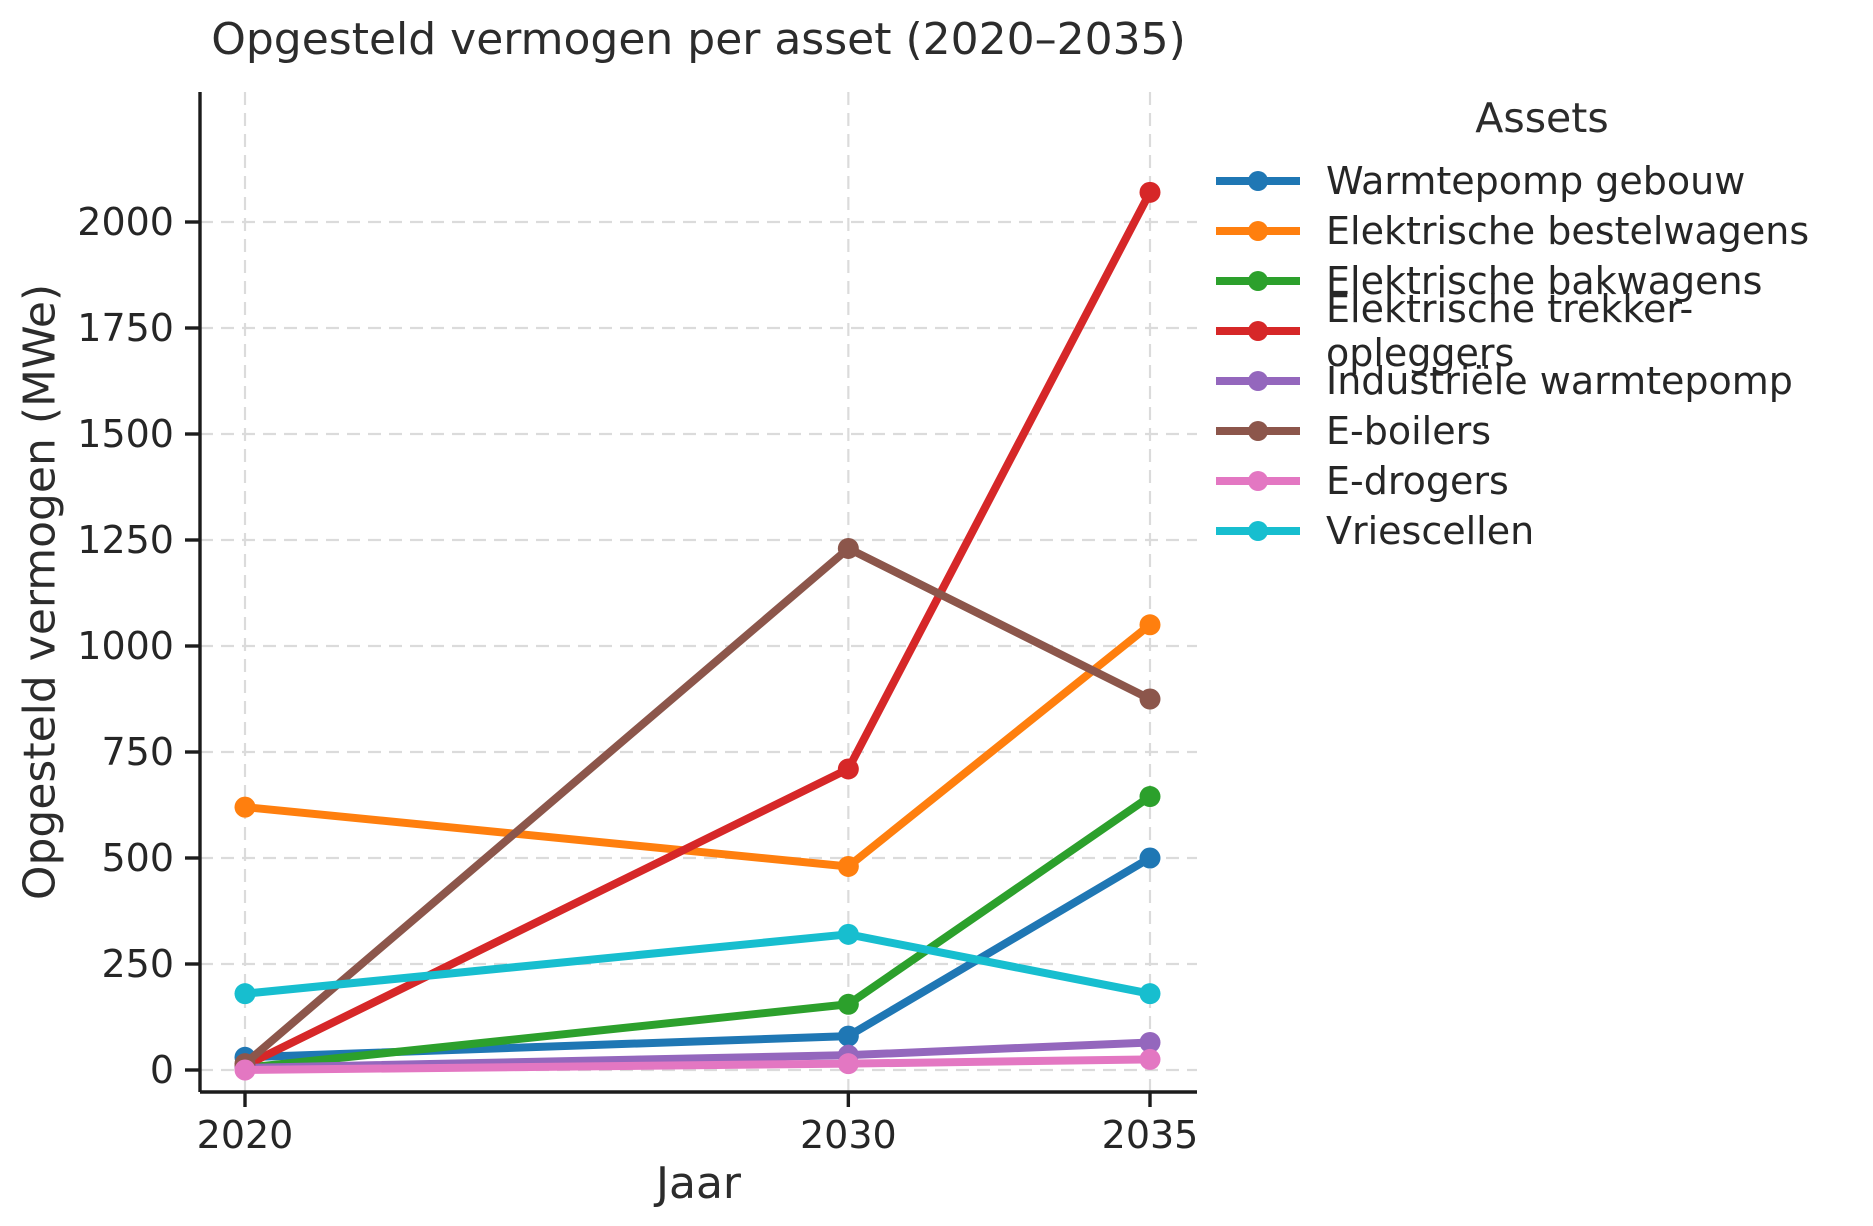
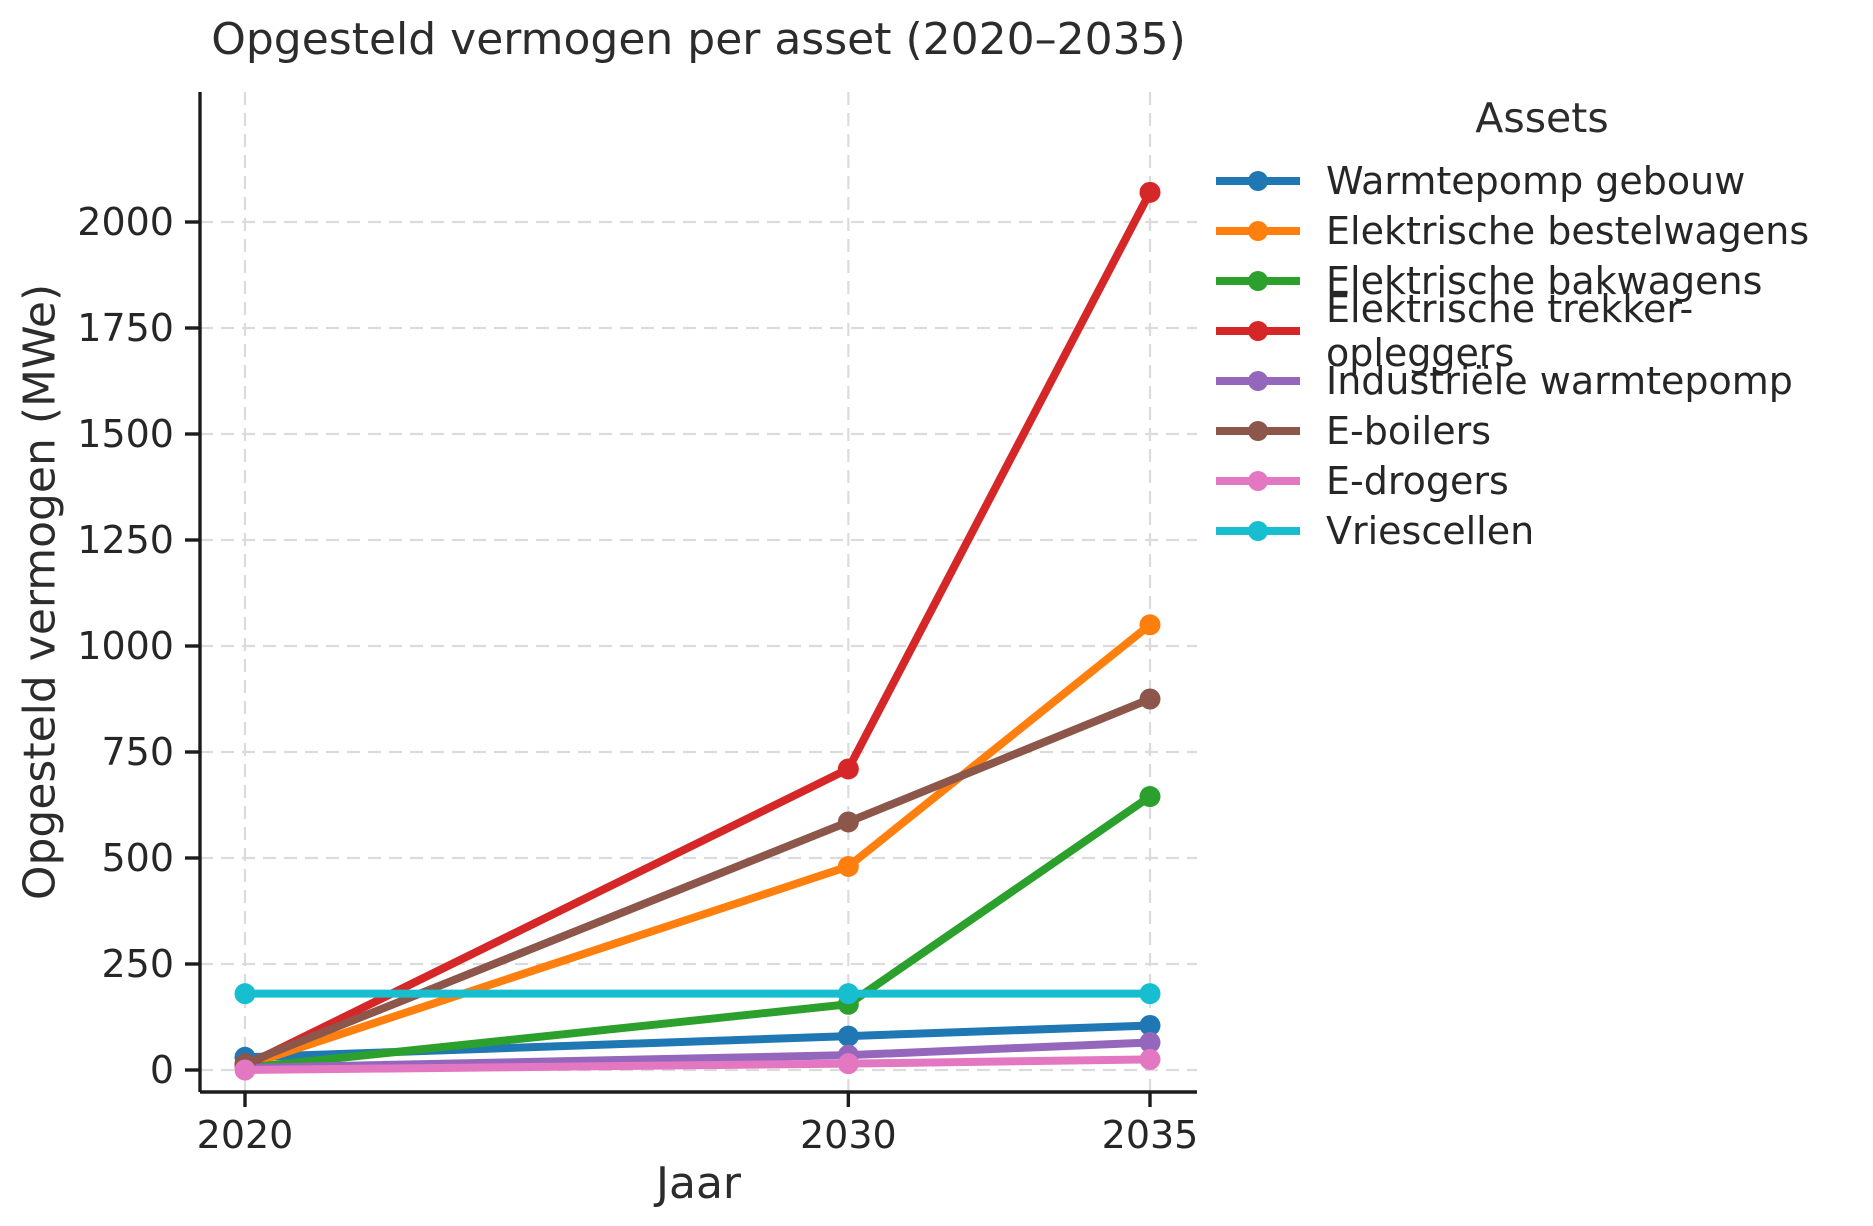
Elektrische bestelwagens/2020: 620 -> 10
E-boilers/2030: 1230 -> 580
Vriescellen/2030: 320 -> 180
Warmtepomp gebouw/2035: 500 -> 100
